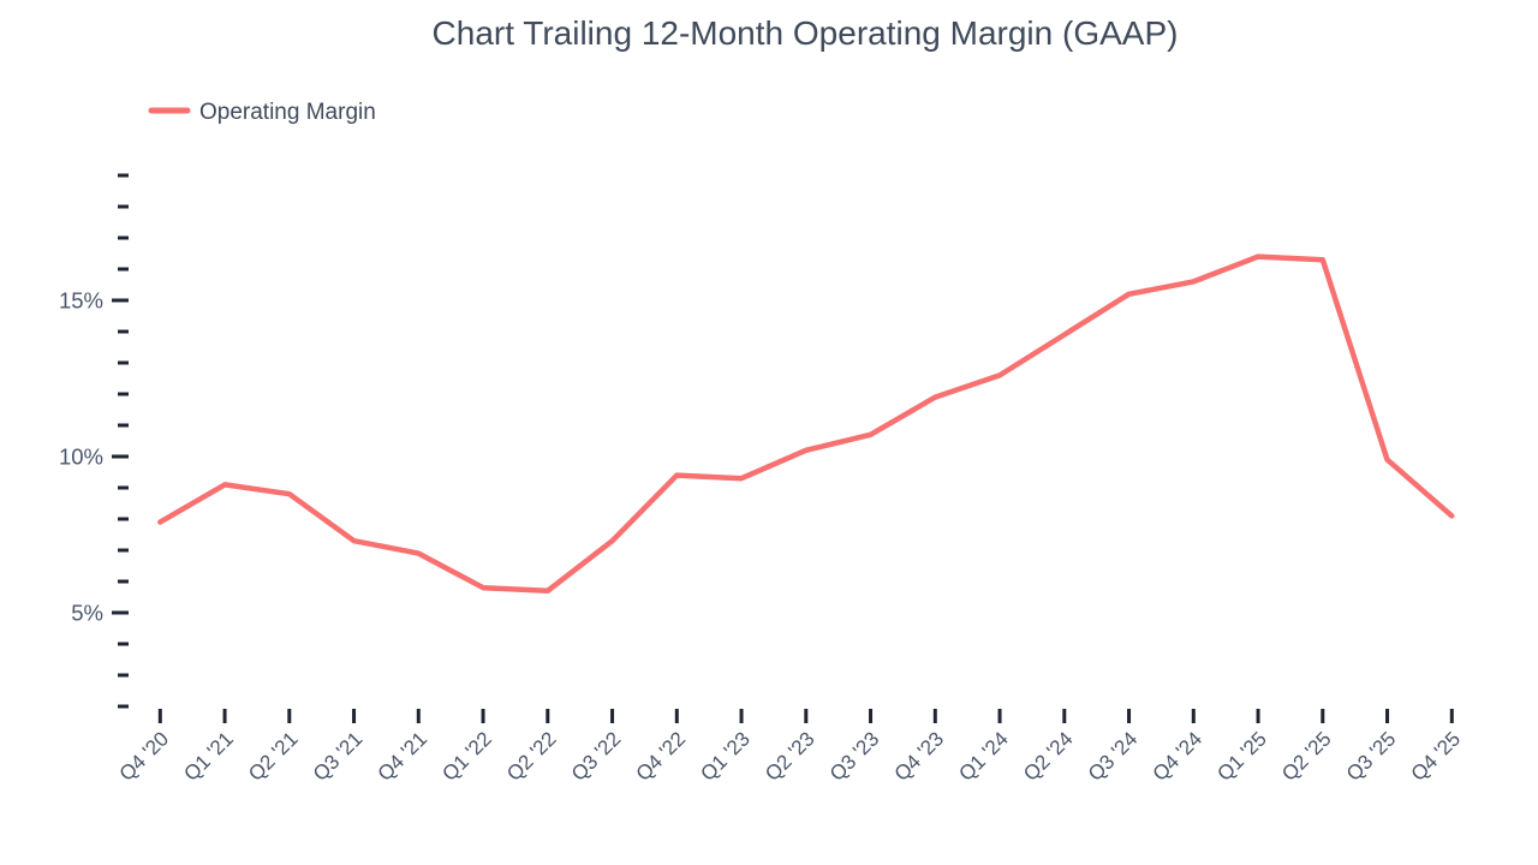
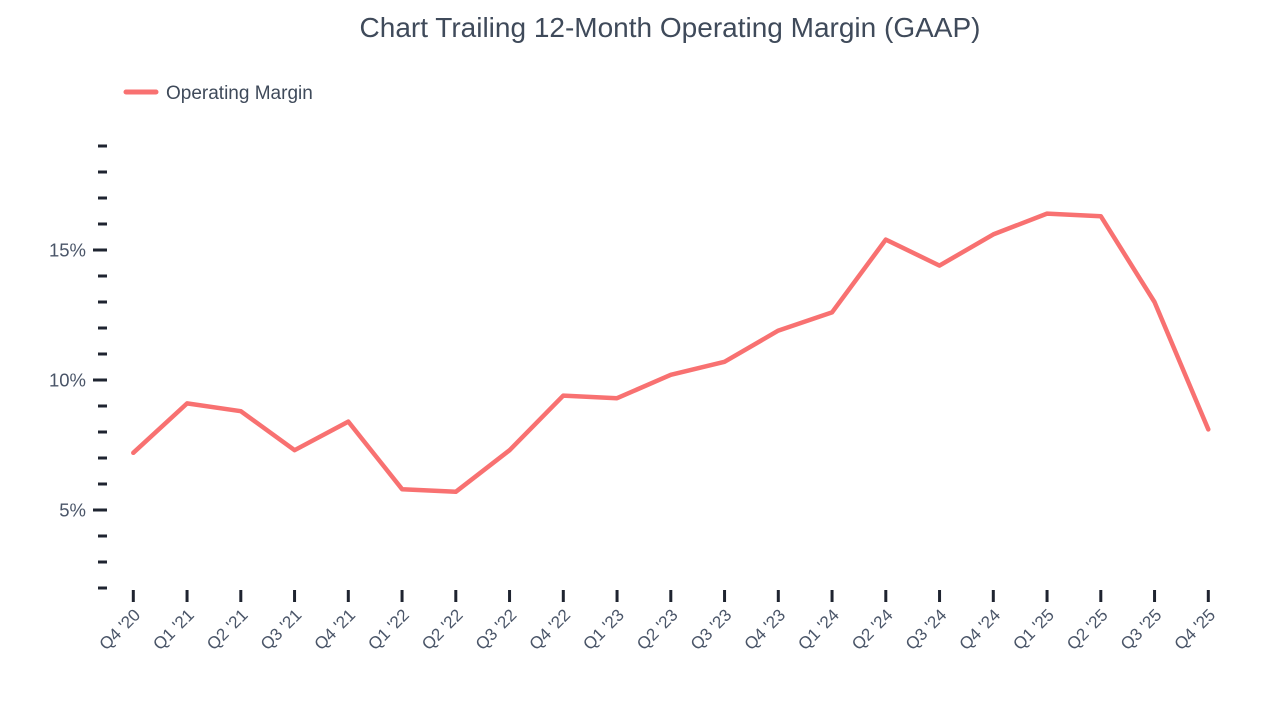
Q4 '20: 7.9% -> 7.2%
Q4 '21: 6.9% -> 8.4%
Q2 '24: 13.9% -> 15.4%
Q3 '24: 15.2% -> 14.4%
Q3 '25: 9.9% -> 13.0%
